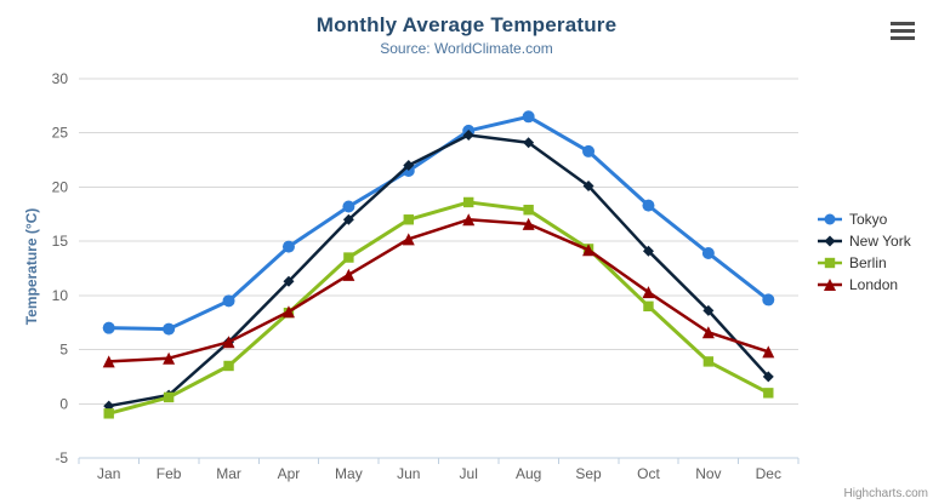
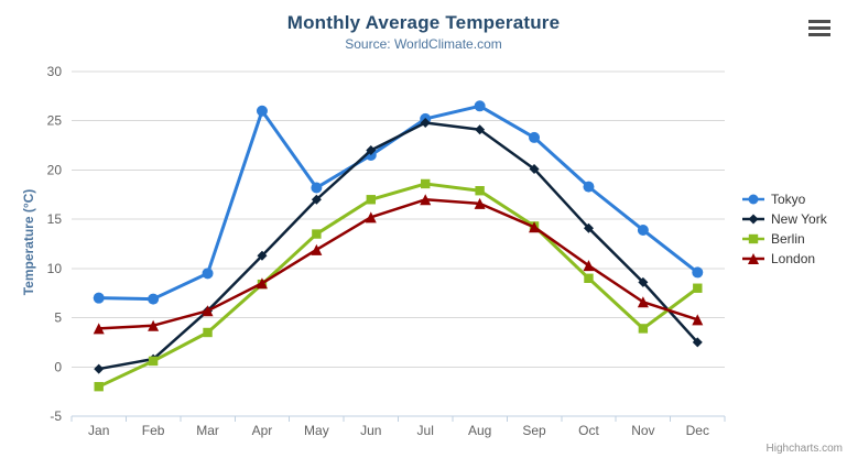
Berlin/Jan: -1 -> -2
Tokyo/Apr: 14 -> 26
Berlin/Dec: 1 -> 8
